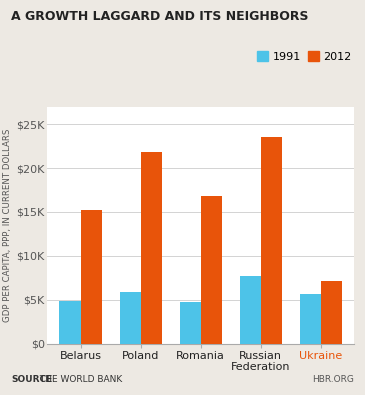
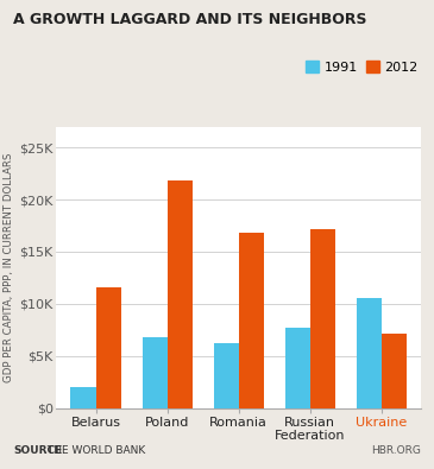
1991/Belarus: $4.9K -> $2.0K
2012/Belarus: $15.2K -> $11.6K
1991/Poland: $5.9K -> $6.8K
1991/Romania: $4.8K -> $6.2K
2012/Russian Federation: $23.5K -> $17.2K
1991/Ukraine: $5.7K -> $10.6K
